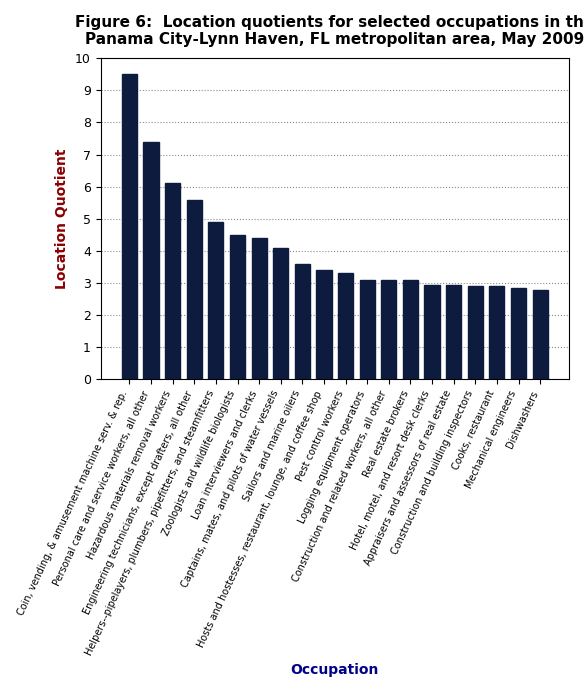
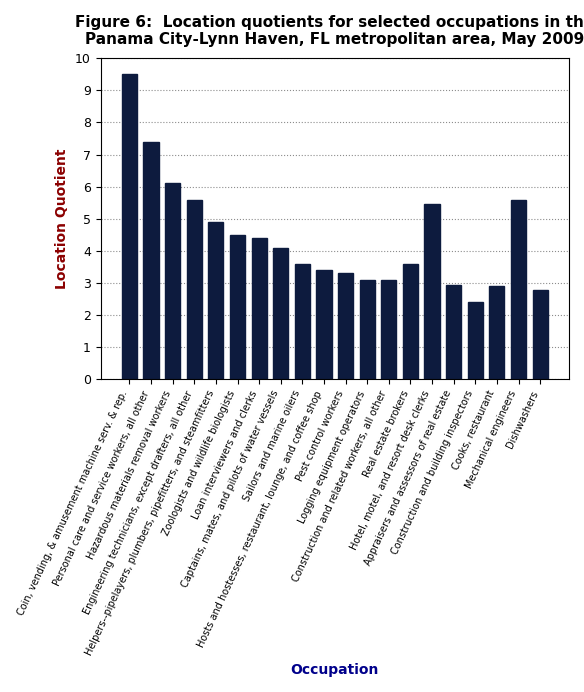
Real estate brokers: 3.10 -> 3.60
Hotel, motel, and resort desk clerks: 2.95 -> 5.45
Construction and building inspectors: 2.90 -> 2.40
Mechanical engineers: 2.83 -> 5.60
